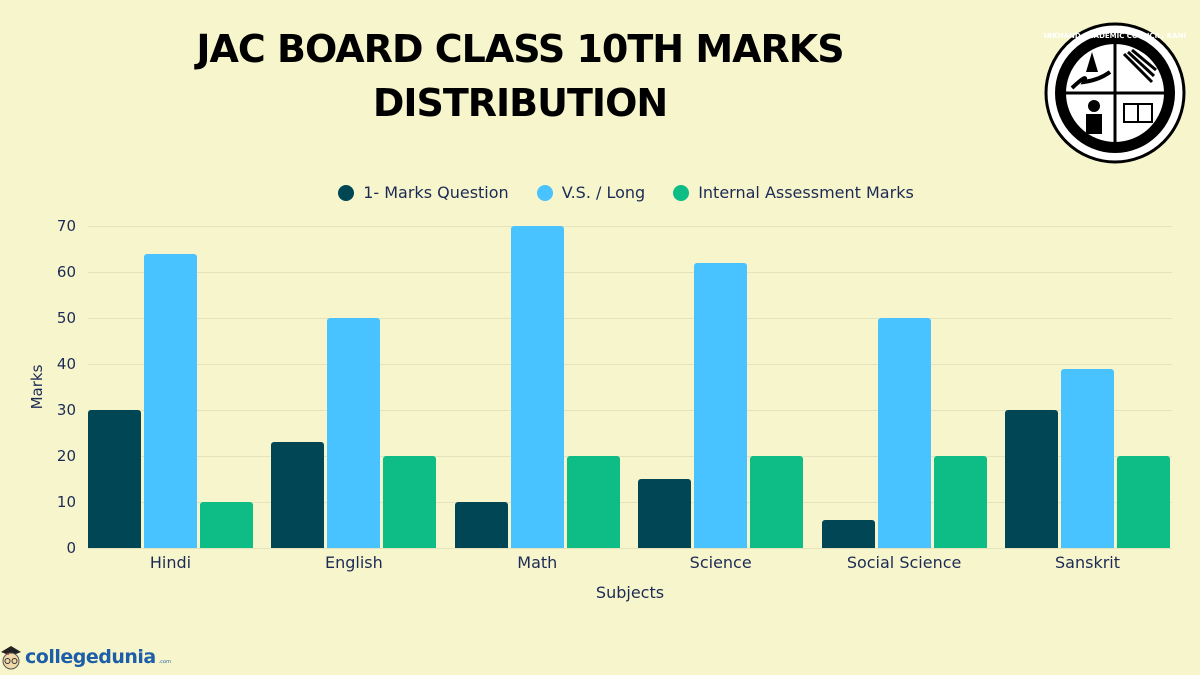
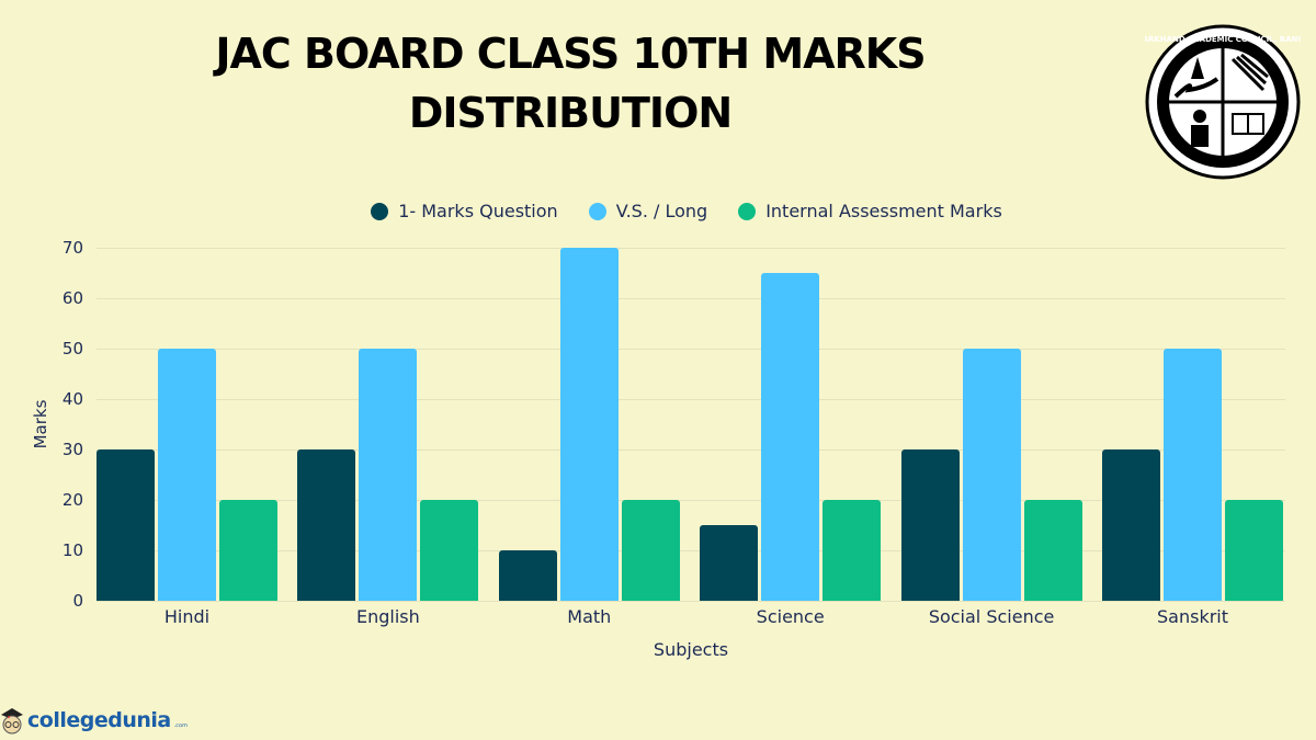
V.S. / Long/Hindi: 64 -> 50
Internal Assessment Marks/Hindi: 10 -> 20
1- Marks Question/English: 23 -> 30
V.S. / Long/Science: 62 -> 65
1- Marks Question/Social Science: 6 -> 30
V.S. / Long/Sanskrit: 39 -> 50
